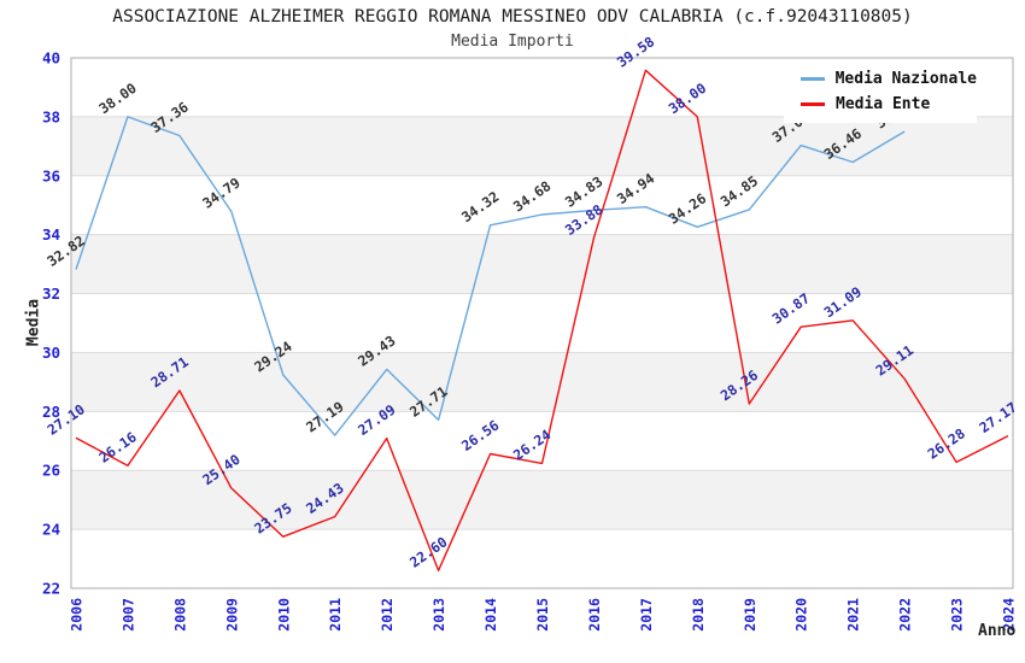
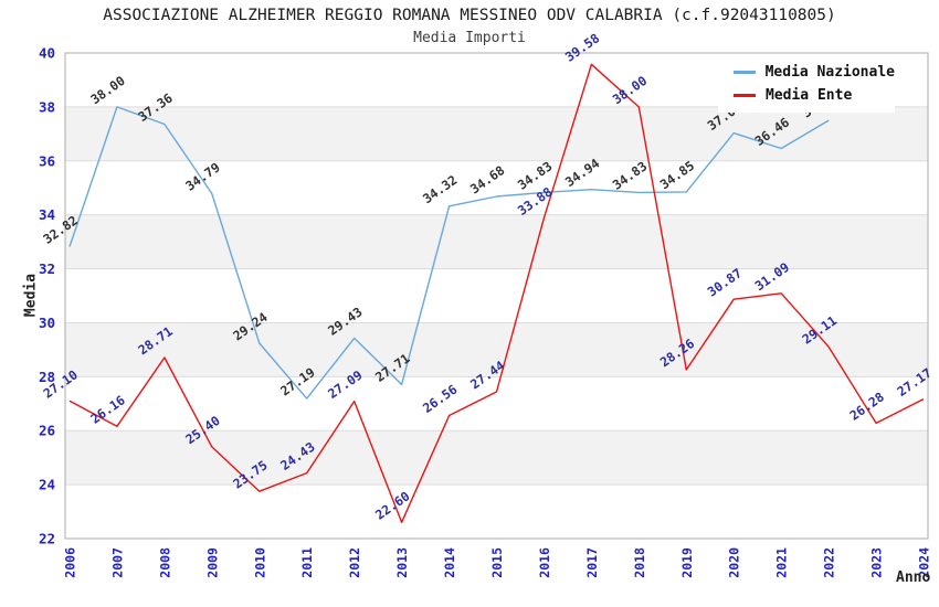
Media Ente/2015: 26.24 -> 27.44
Media Nazionale/2018: 34.26 -> 34.83
